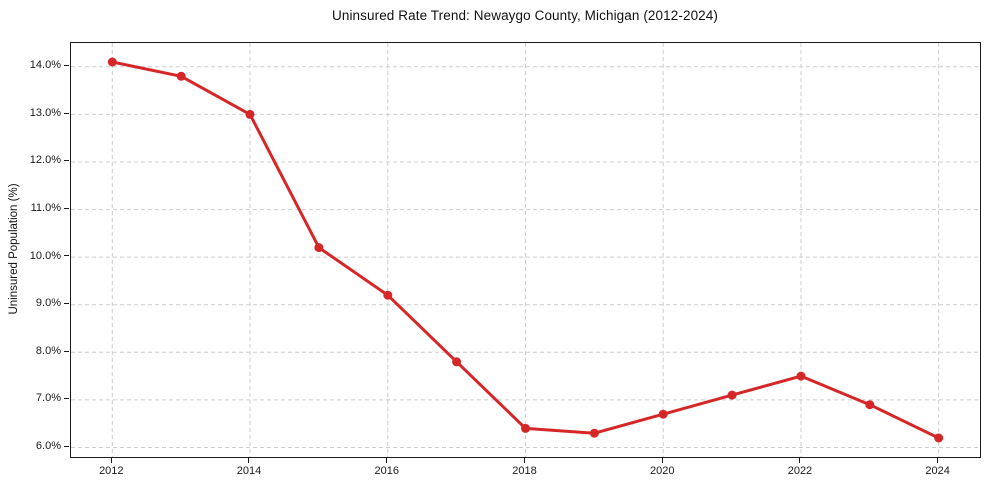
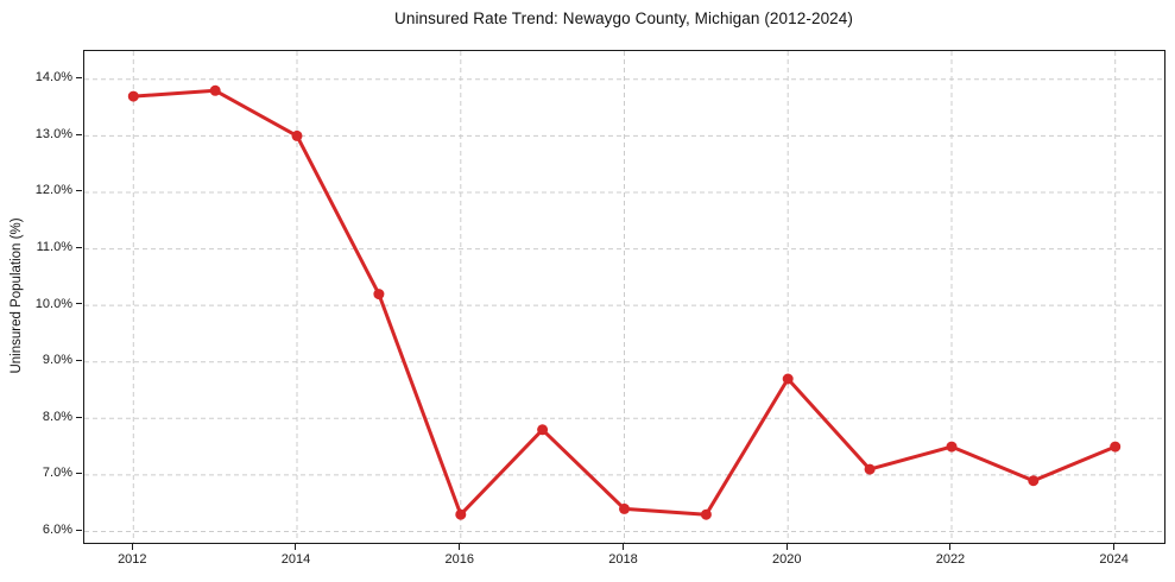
2012: 14.1% -> 13.7%
2016: 9.2% -> 6.3%
2020: 6.7% -> 8.7%
2024: 6.2% -> 7.5%
